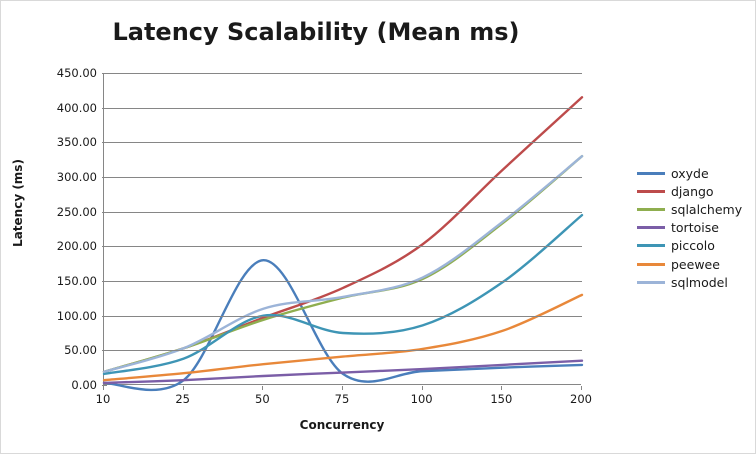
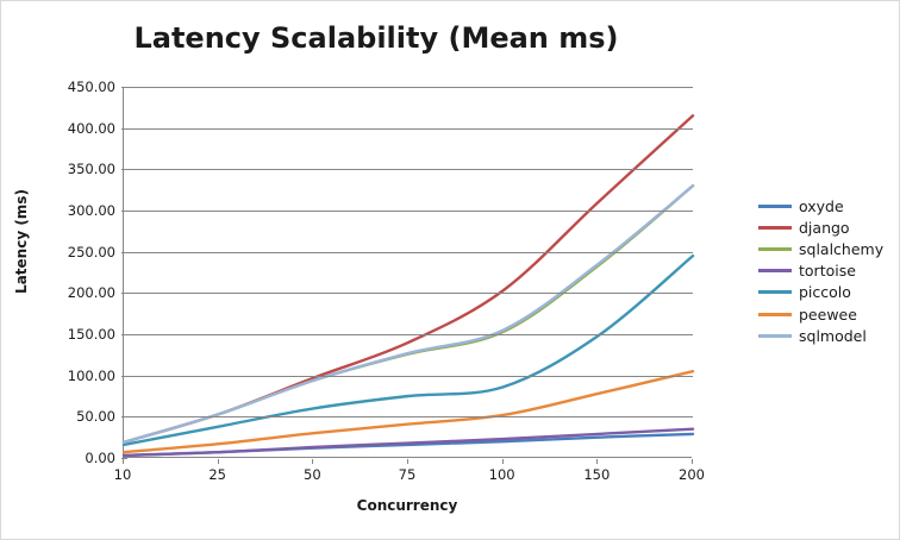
oxyde/50: 180 -> 10
piccolo/50: 100 -> 60
sqlmodel/50: 110 -> 90
peewee/200: 130 -> 100
